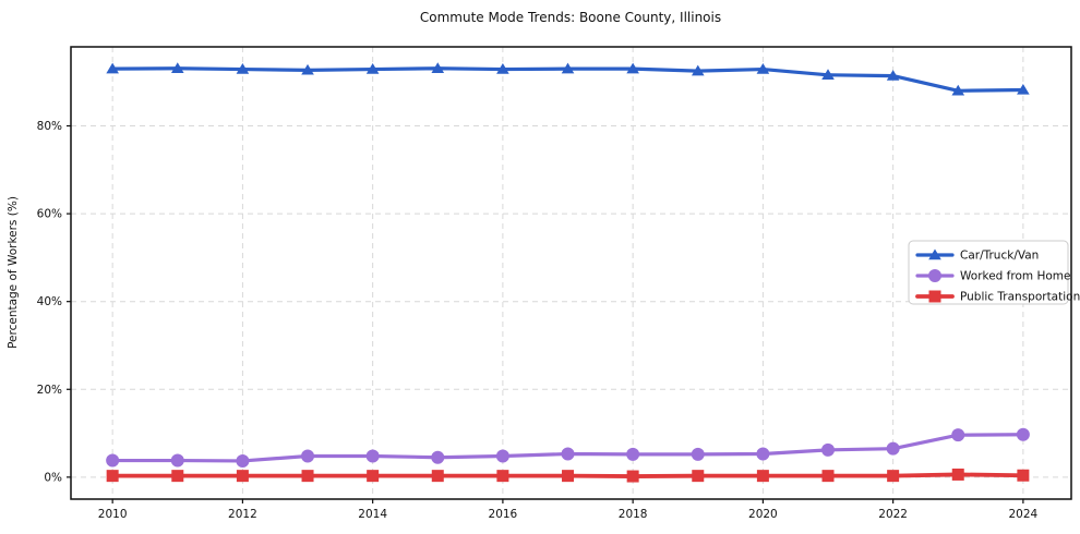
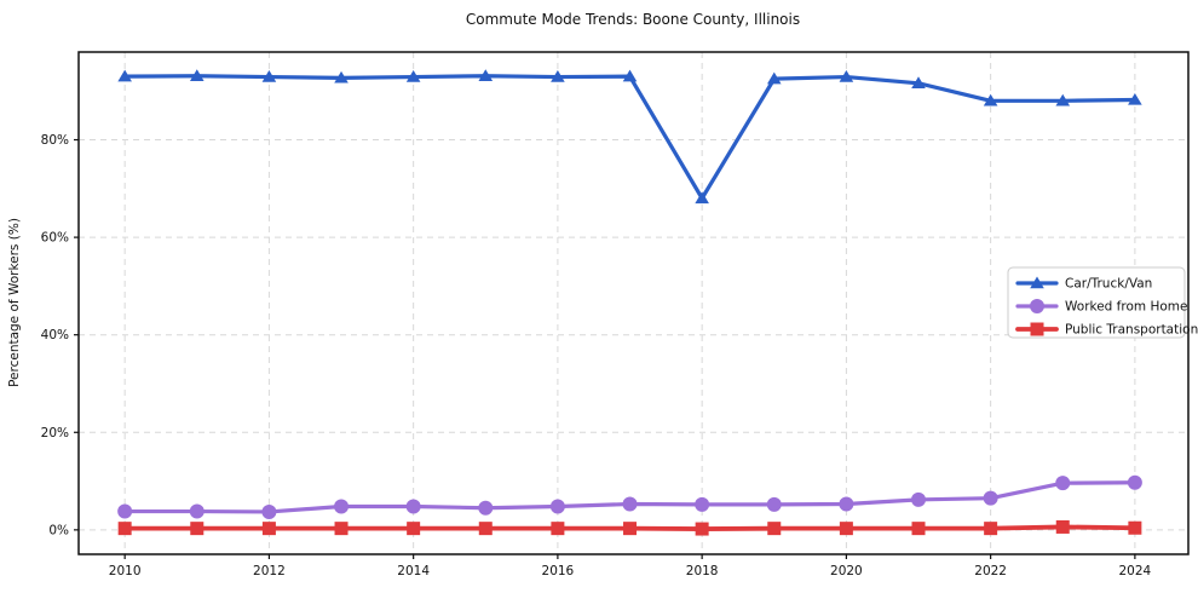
Car/Truck/Van/2018: 93% -> 68%
Car/Truck/Van/2022: 91% -> 88%
